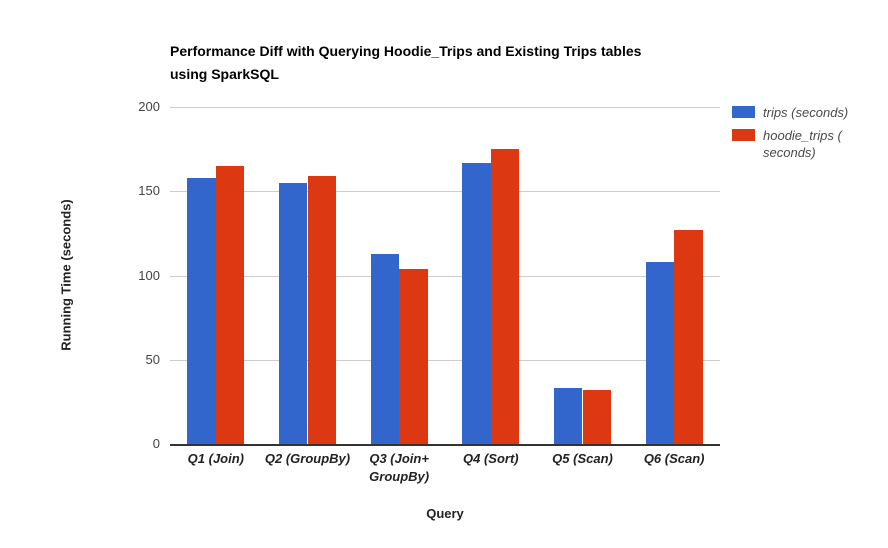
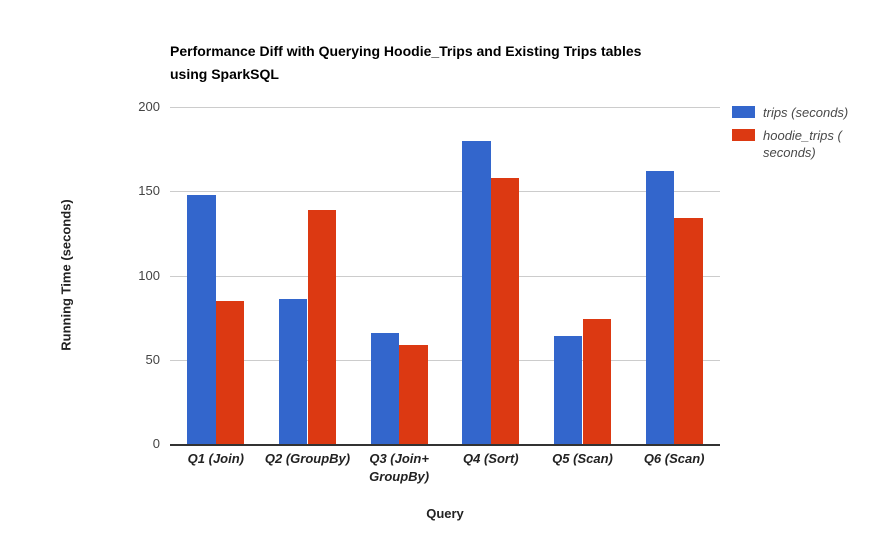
trips (seconds)/Q1 (Join): 158 -> 148
hoodie_trips (seconds)/Q1 (Join): 165 -> 85
trips (seconds)/Q2 (GroupBy): 155 -> 86
hoodie_trips (seconds)/Q2 (GroupBy): 159 -> 139
trips (seconds)/Q3 (Join+ GroupBy): 113 -> 66
hoodie_trips (seconds)/Q3 (Join+ GroupBy): 104 -> 59
trips (seconds)/Q4 (Sort): 167 -> 180
hoodie_trips (seconds)/Q4 (Sort): 175 -> 158
trips (seconds)/Q5 (Scan): 33 -> 64
hoodie_trips (seconds)/Q5 (Scan): 32 -> 74
trips (seconds)/Q6 (Scan): 108 -> 162
hoodie_trips (seconds)/Q6 (Scan): 127 -> 134
